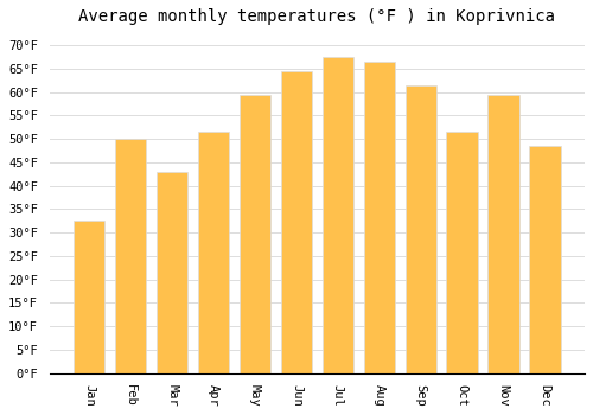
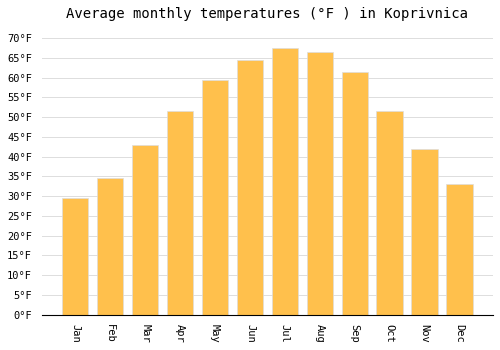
Jan: 32.5°F -> 29.5°F
Feb: 50.0°F -> 34.5°F
Nov: 59.5°F -> 42.0°F
Dec: 48.5°F -> 33.0°F
